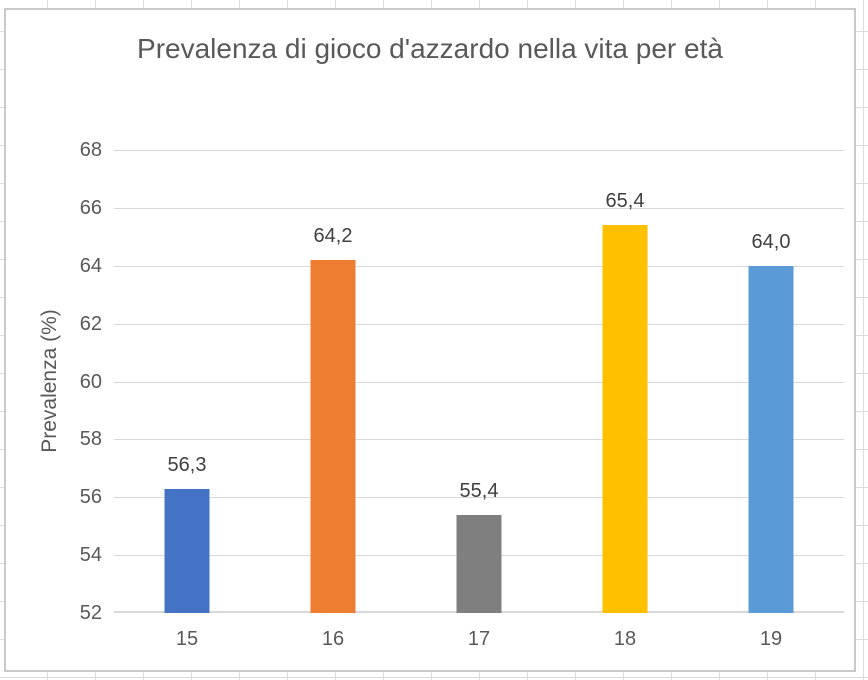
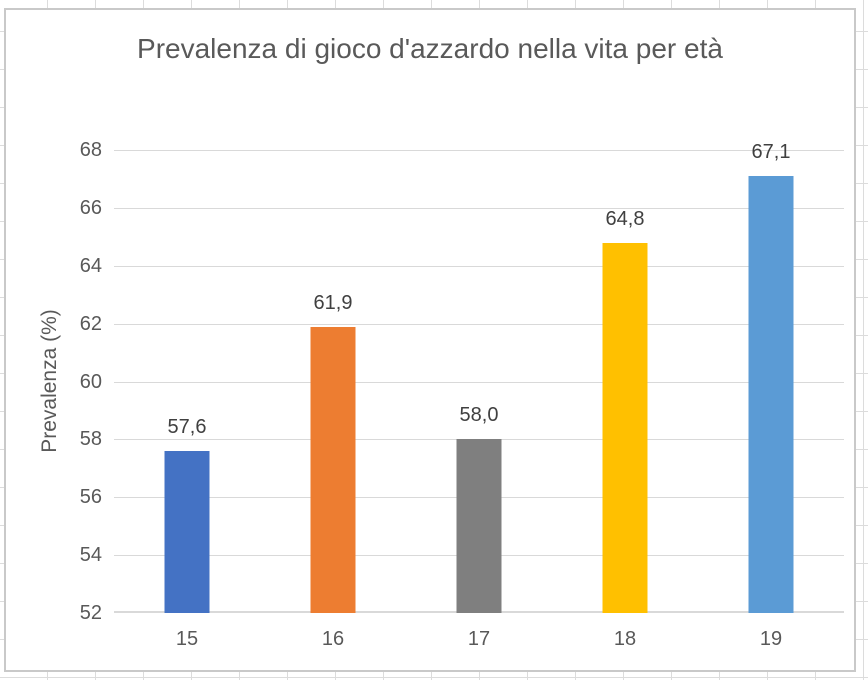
15: 56,3 -> 57,6
16: 64,2 -> 61,9
17: 55,4 -> 58,0
18: 65,4 -> 64,8
19: 64,0 -> 67,1
